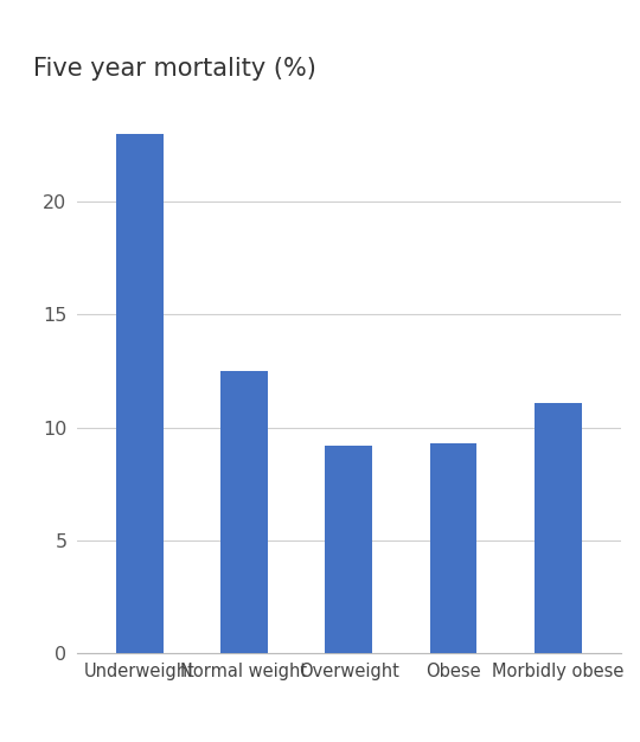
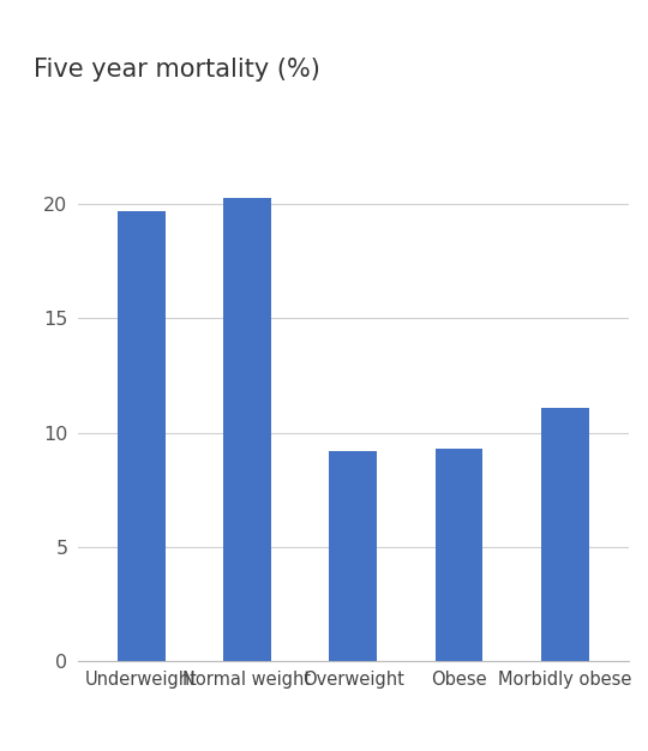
Underweight: 23.0 -> 19.7
Normal weight: 12.5 -> 20.3
